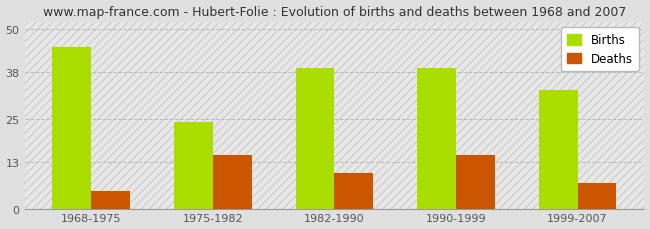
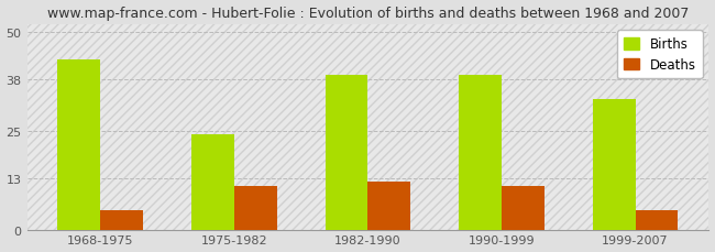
Births/1968-1975: 45 -> 43
Deaths/1975-1982: 15 -> 11
Deaths/1982-1990: 10 -> 12
Deaths/1990-1999: 15 -> 11
Deaths/1999-2007: 7 -> 5
